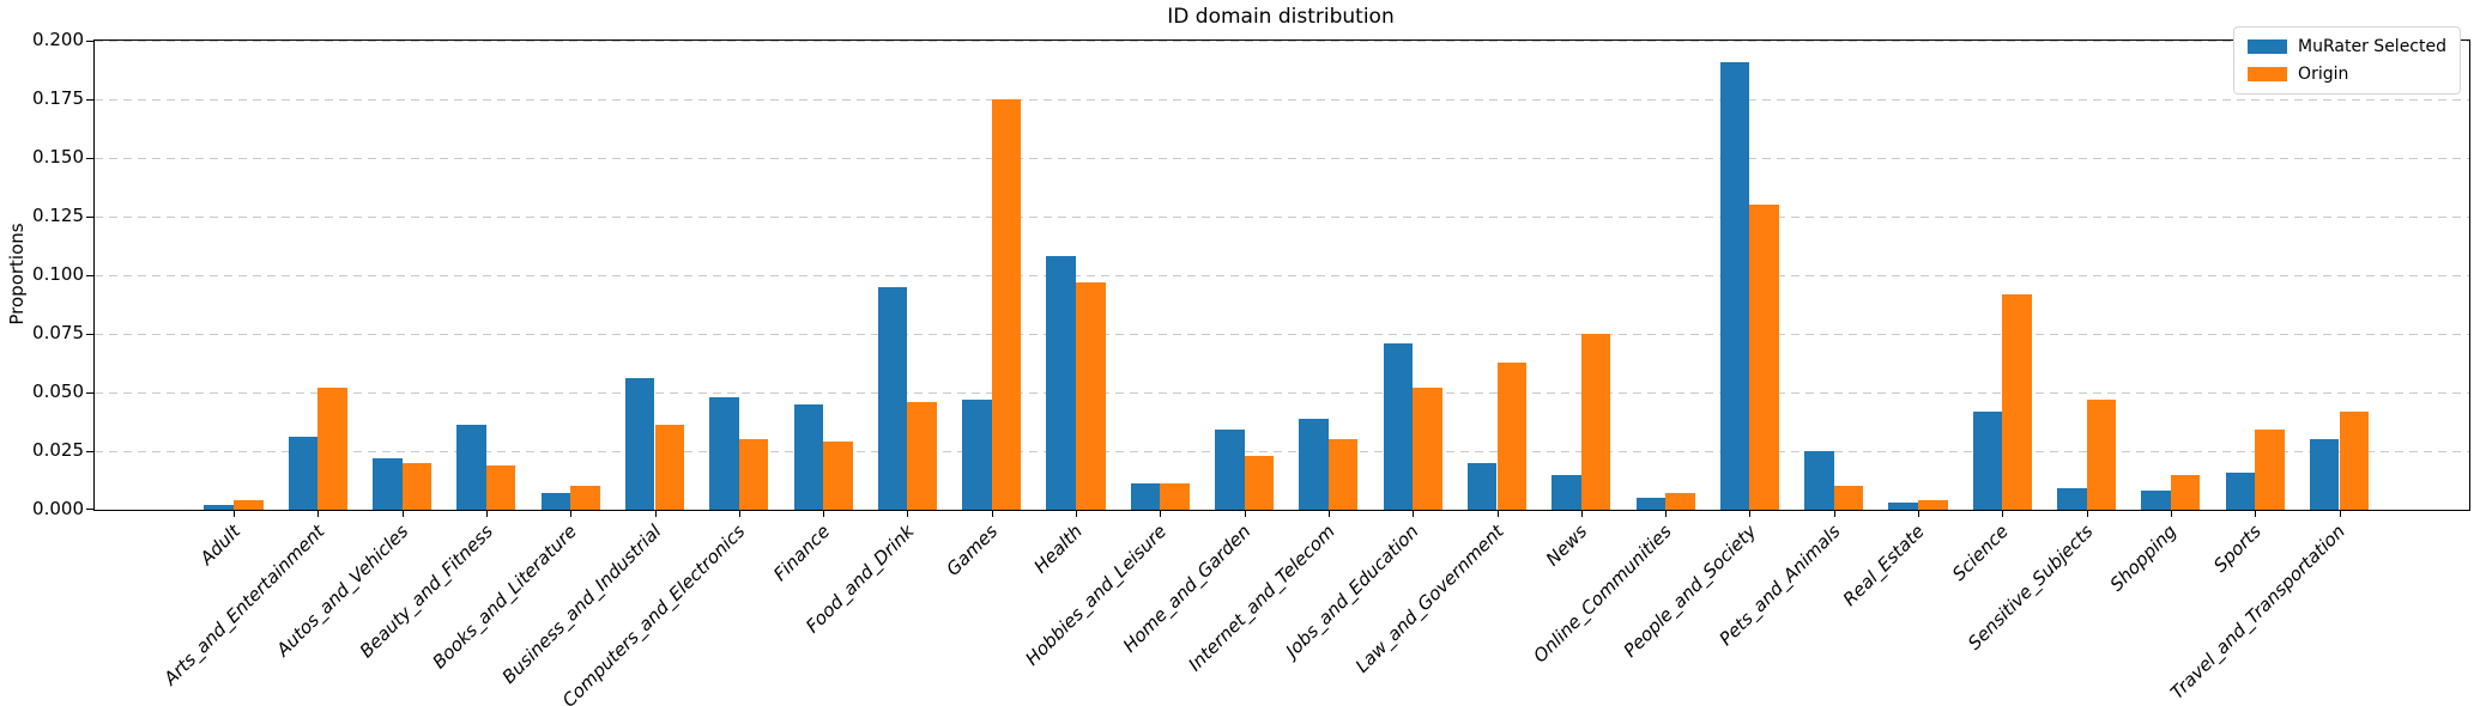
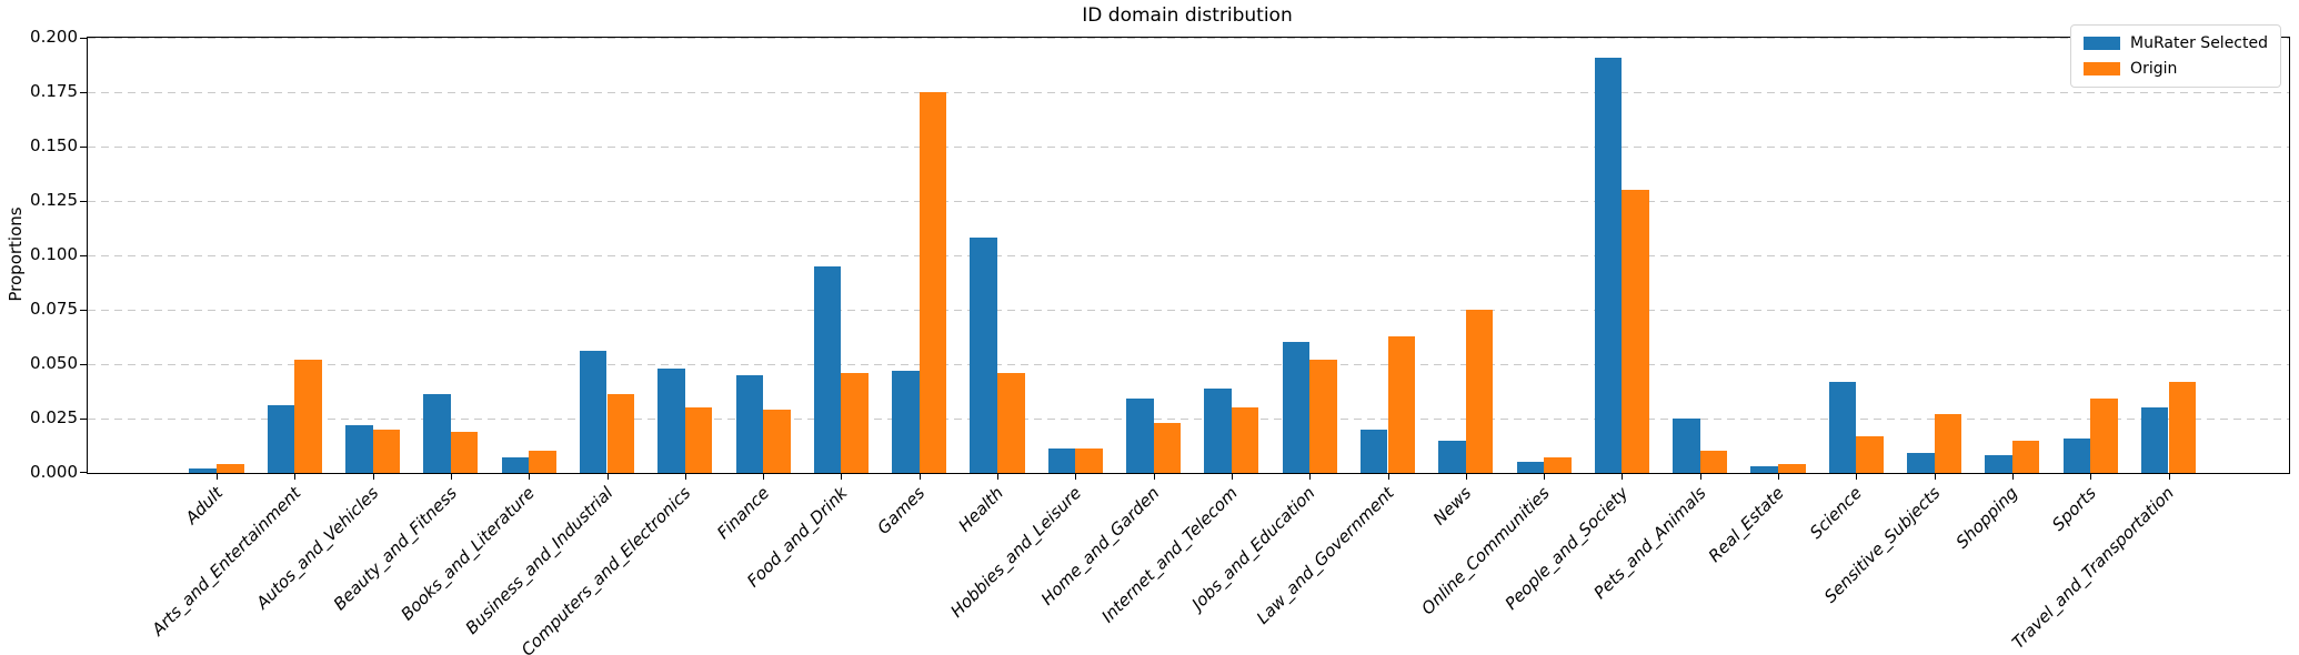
Origin/Health: 0.097 -> 0.046
MuRater Selected/Jobs_and_Education: 0.071 -> 0.060
Origin/Science: 0.092 -> 0.017
Origin/Sensitive_Subjects: 0.047 -> 0.027
